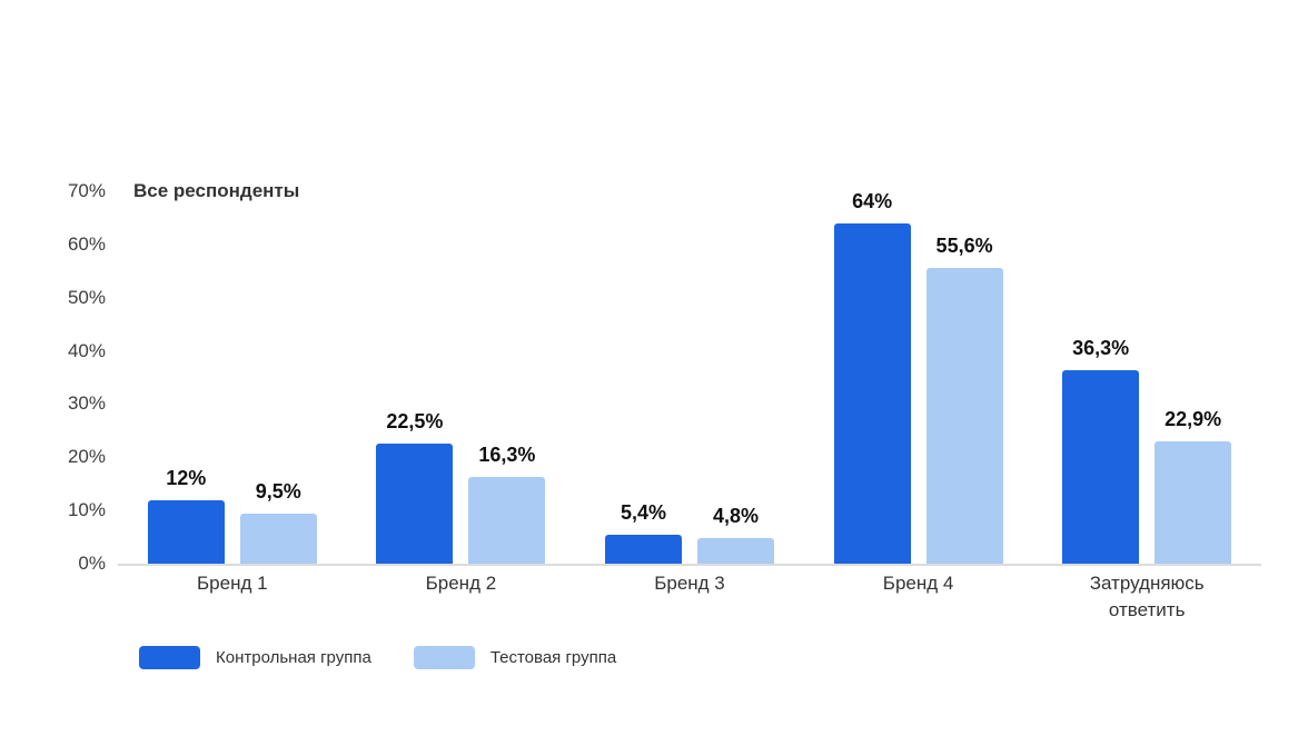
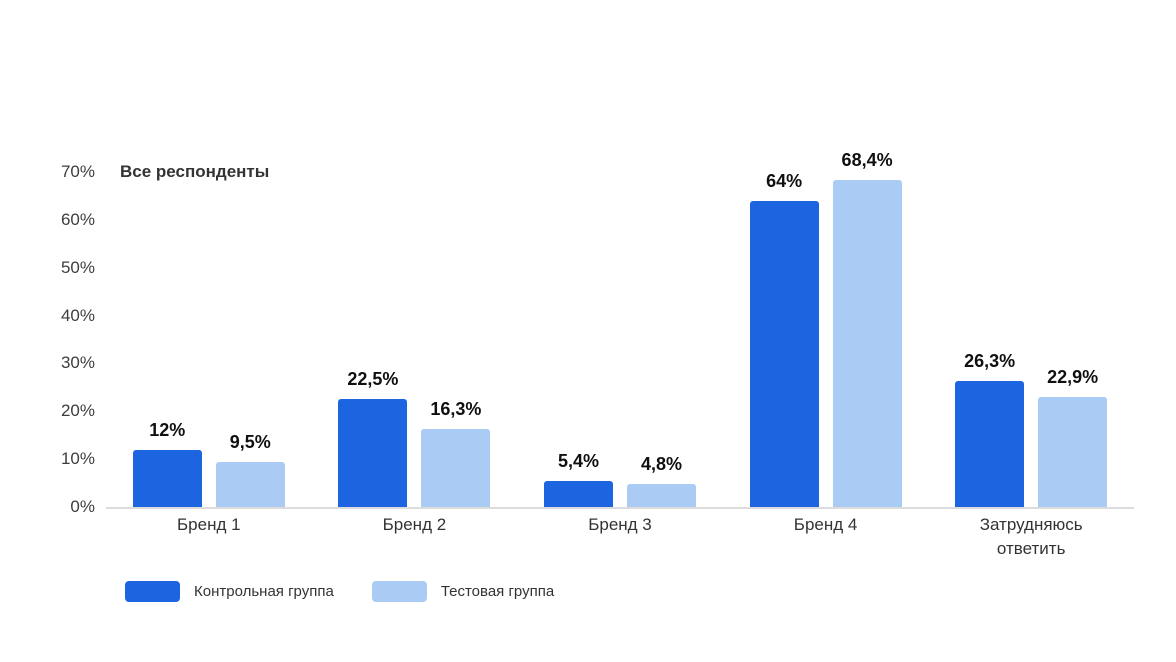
Тестовая группа/Бренд 4: 55,6% -> 68,4%
Контрольная группа/Затрудняюсь ответить: 36,3% -> 26,3%
